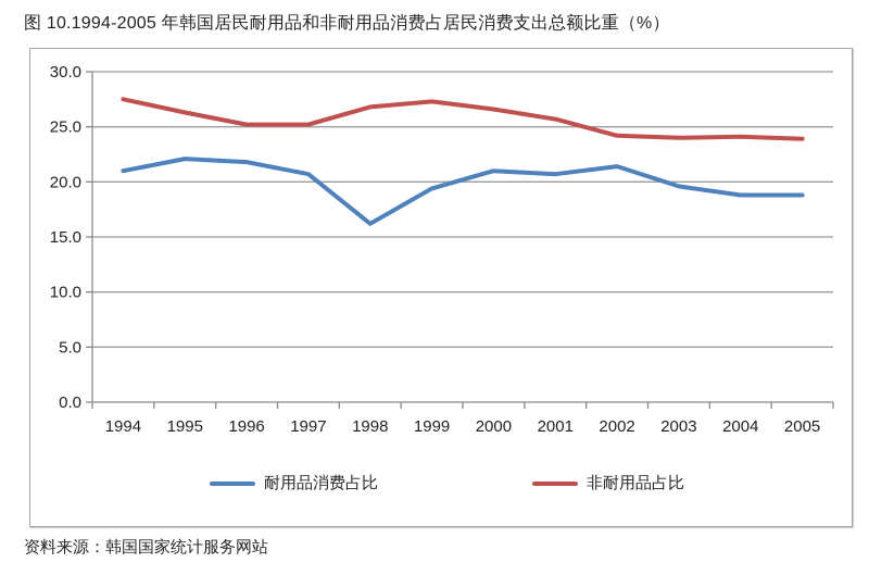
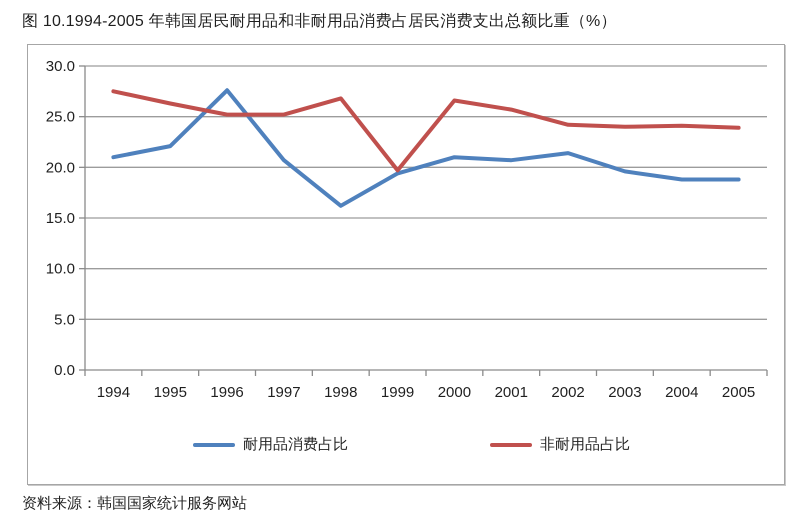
耐用品消费占比/1996: 21.8 -> 27.6
非耐用品占比/1999: 27.3 -> 19.7
